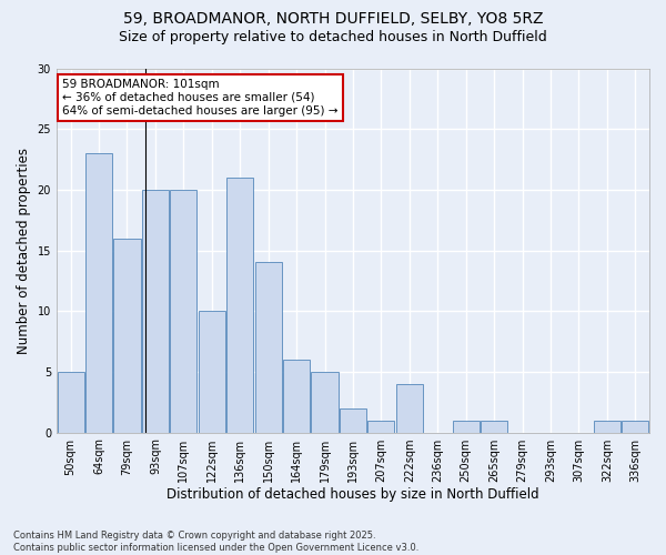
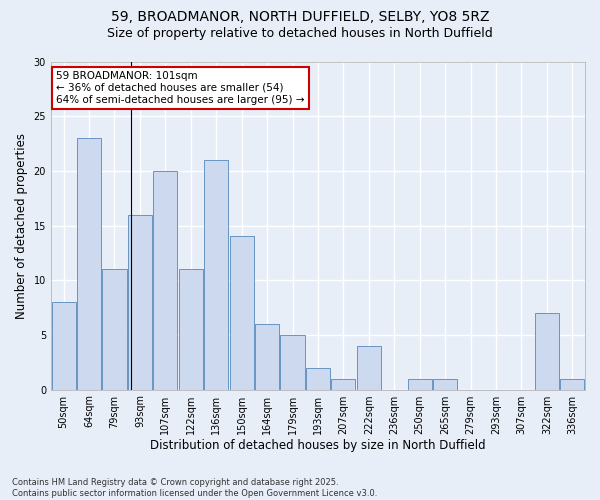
50sqm: 5 -> 8
79sqm: 16 -> 11
93sqm: 20 -> 16
122sqm: 10 -> 11
322sqm: 1 -> 7
